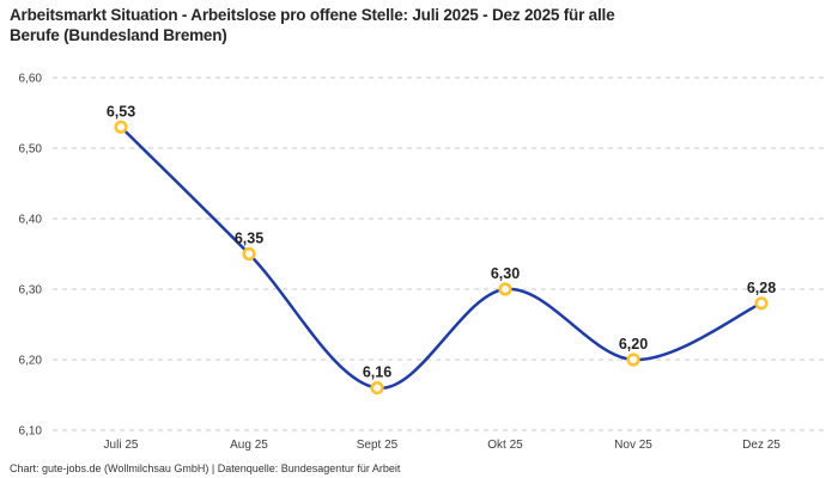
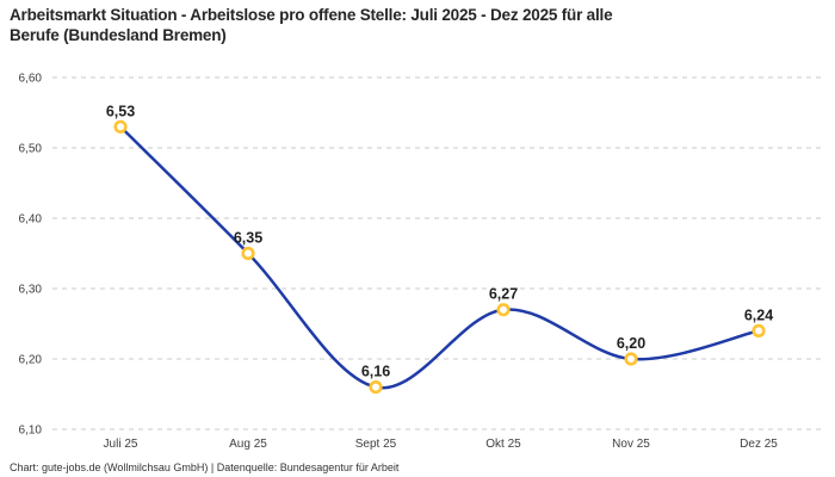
Okt 25: 6,30 -> 6,27
Dez 25: 6,28 -> 6,24
